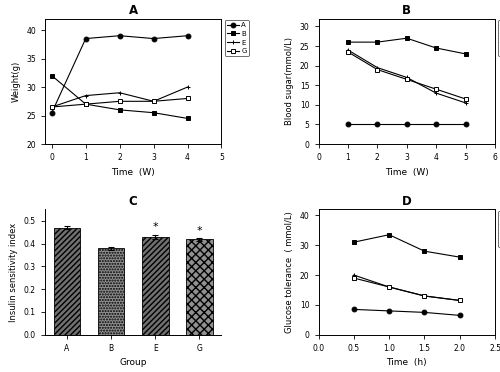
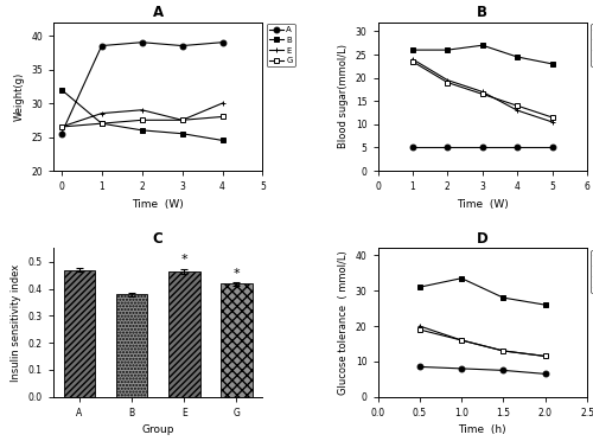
C/E: 0.430 -> 0.465
